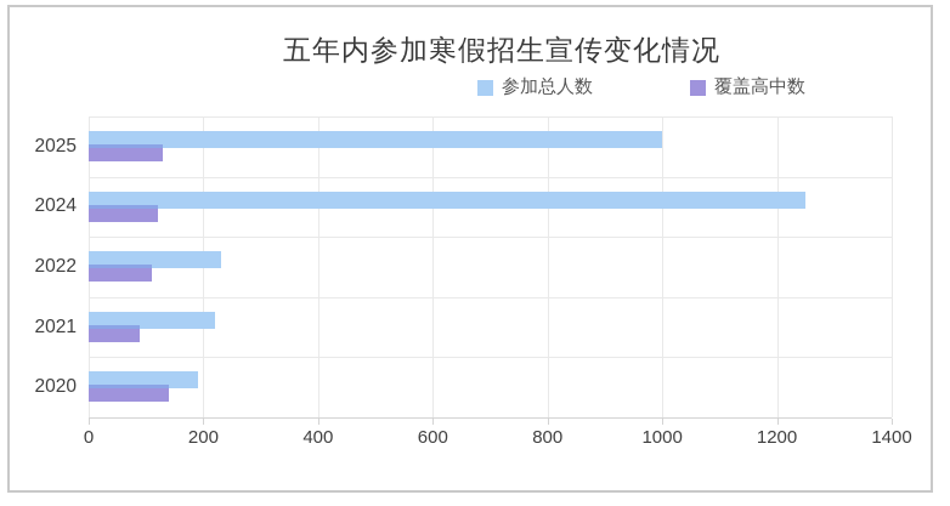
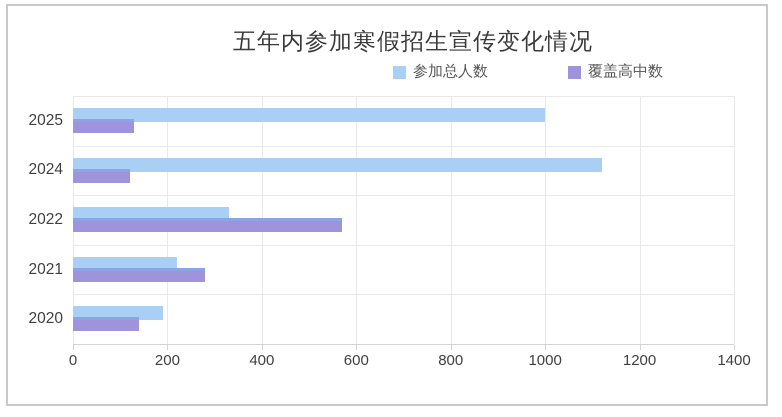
参加总人数/2024: 1250 -> 1120
参加总人数/2022: 230 -> 330
覆盖高中数/2022: 110 -> 570
覆盖高中数/2021: 90 -> 280
